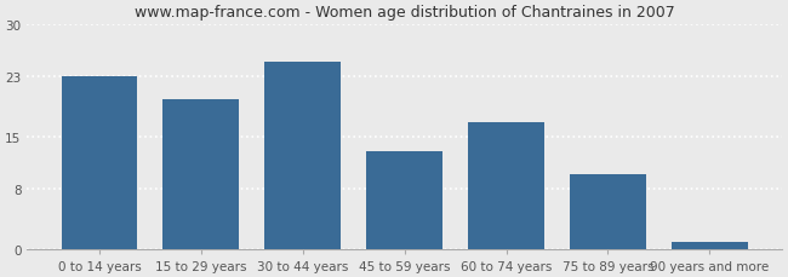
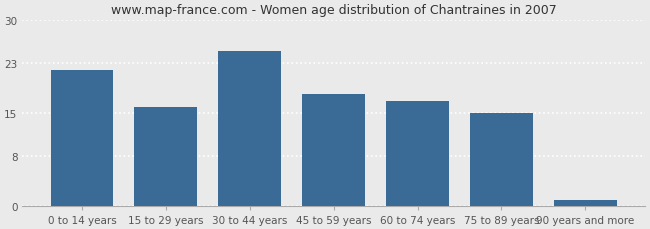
0 to 14 years: 23 -> 22
15 to 29 years: 20 -> 16
45 to 59 years: 13 -> 18
75 to 89 years: 10 -> 15
